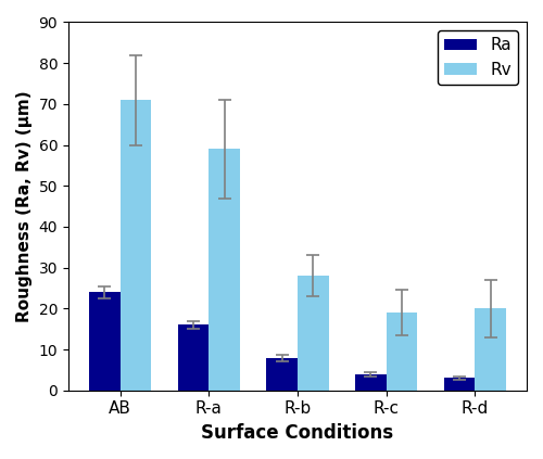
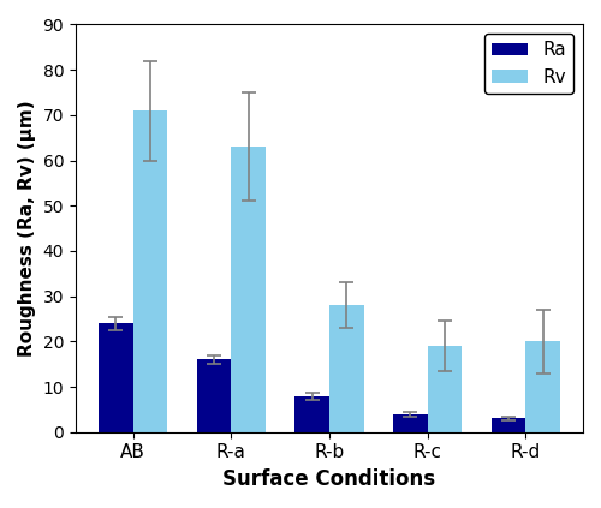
Rv/R-a: 59 -> 63
